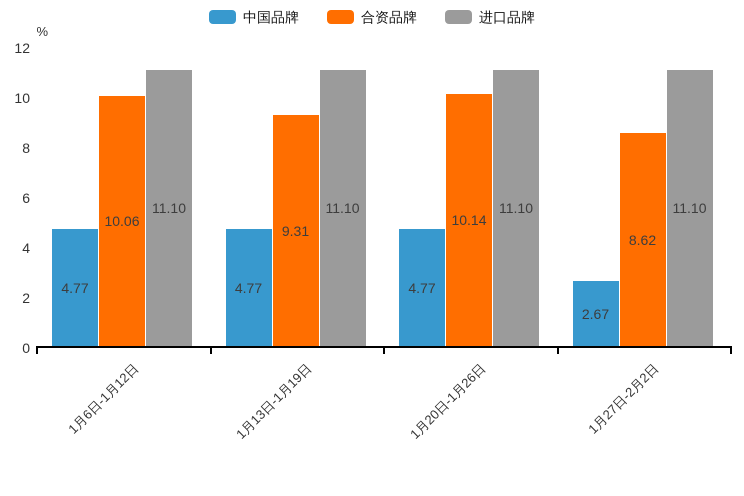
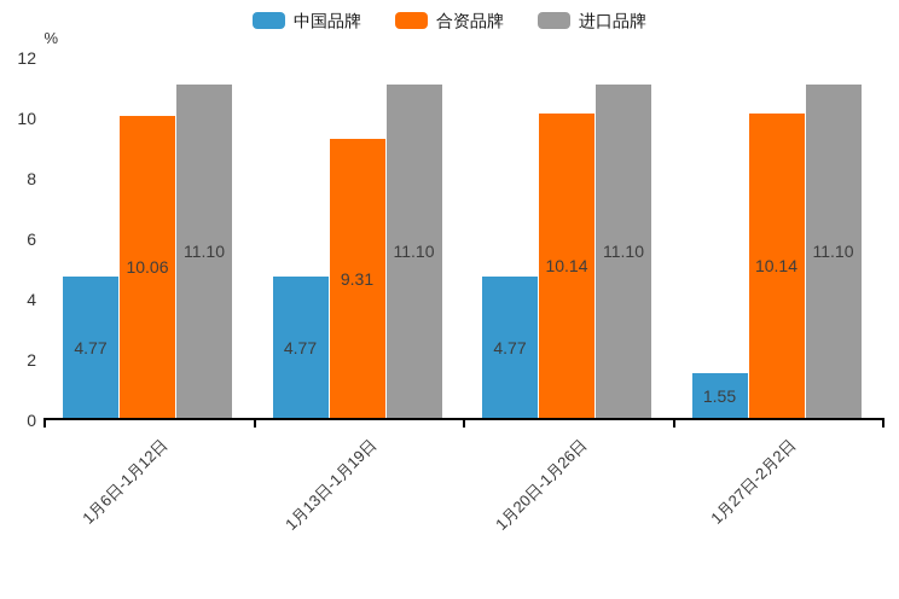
中国品牌/1月27日-2月2日: 2.67 -> 1.55
合资品牌/1月27日-2月2日: 8.62 -> 10.14
